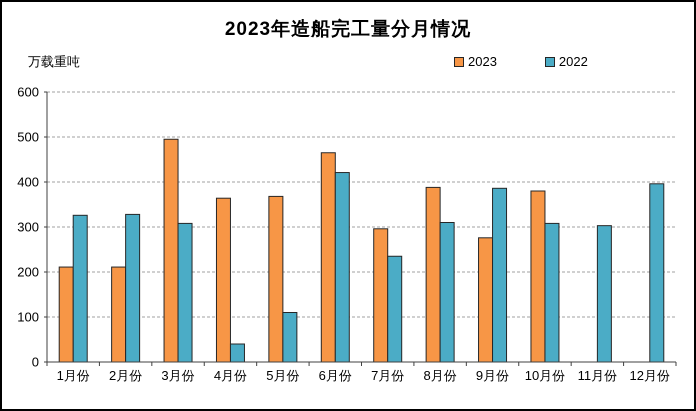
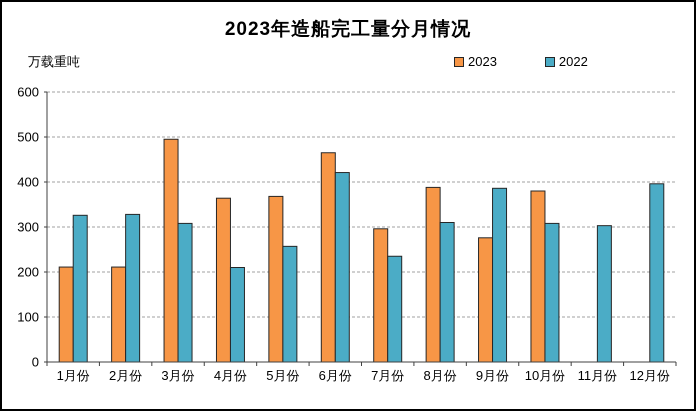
2022/4月份: 40 -> 210
2022/5月份: 110 -> 260
